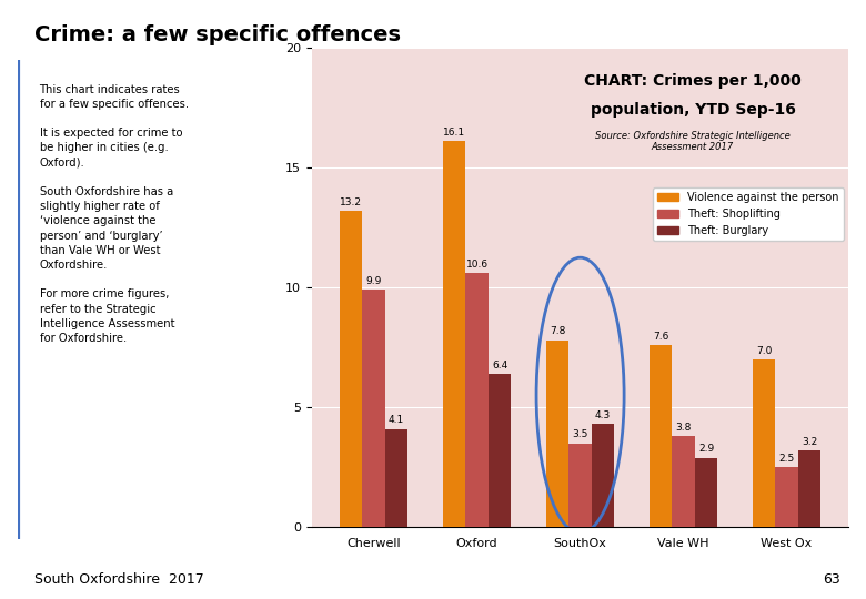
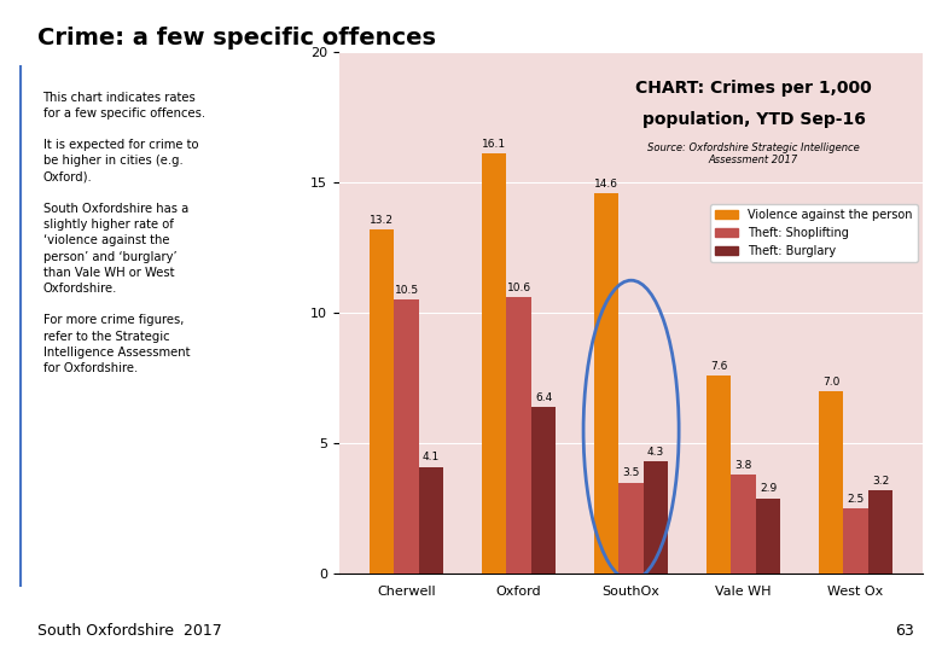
Theft: Shoplifting/Cherwell: 9.9 -> 10.5
Violence against the person/SouthOx: 7.8 -> 14.6
